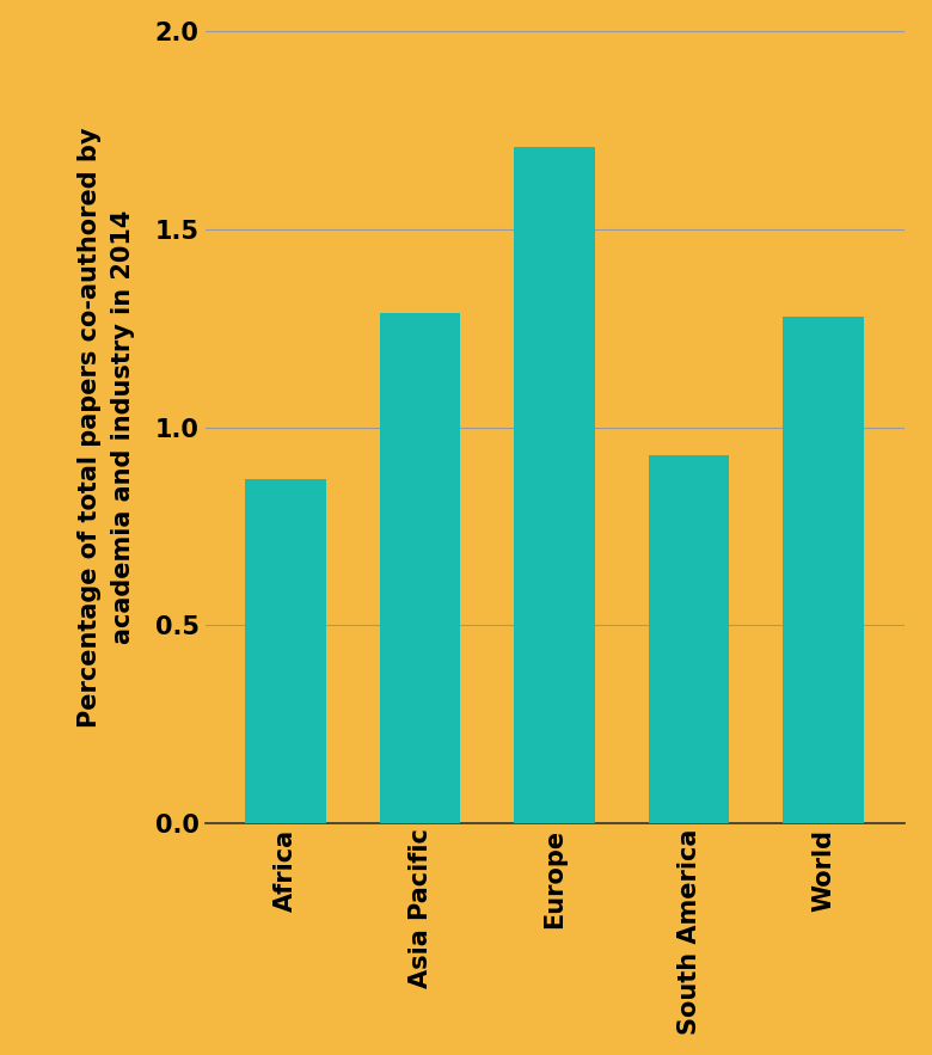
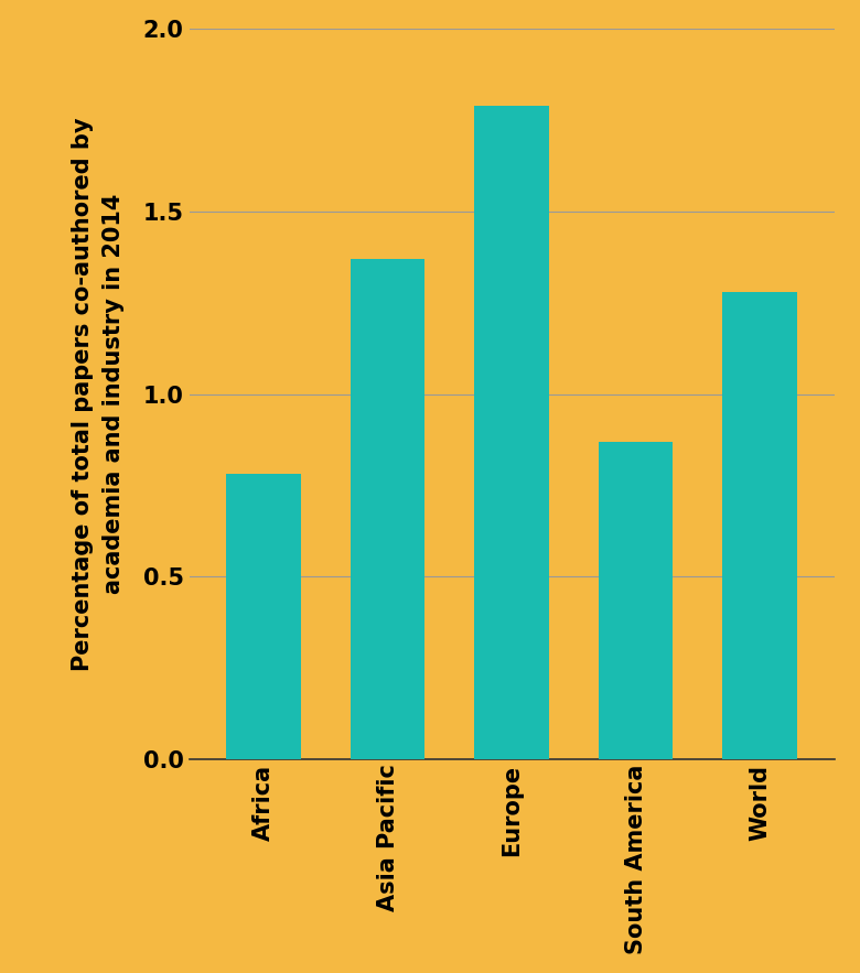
Africa: 0.87 -> 0.78
Asia Pacific: 1.29 -> 1.37
Europe: 1.71 -> 1.79
South America: 0.93 -> 0.87
